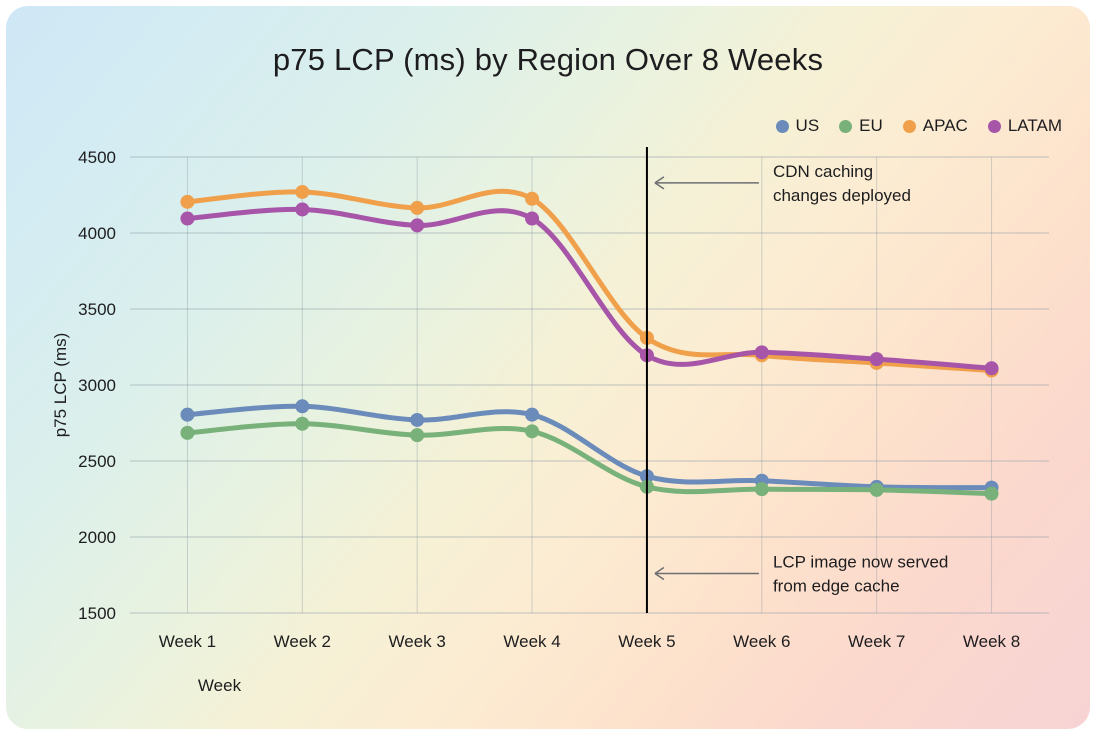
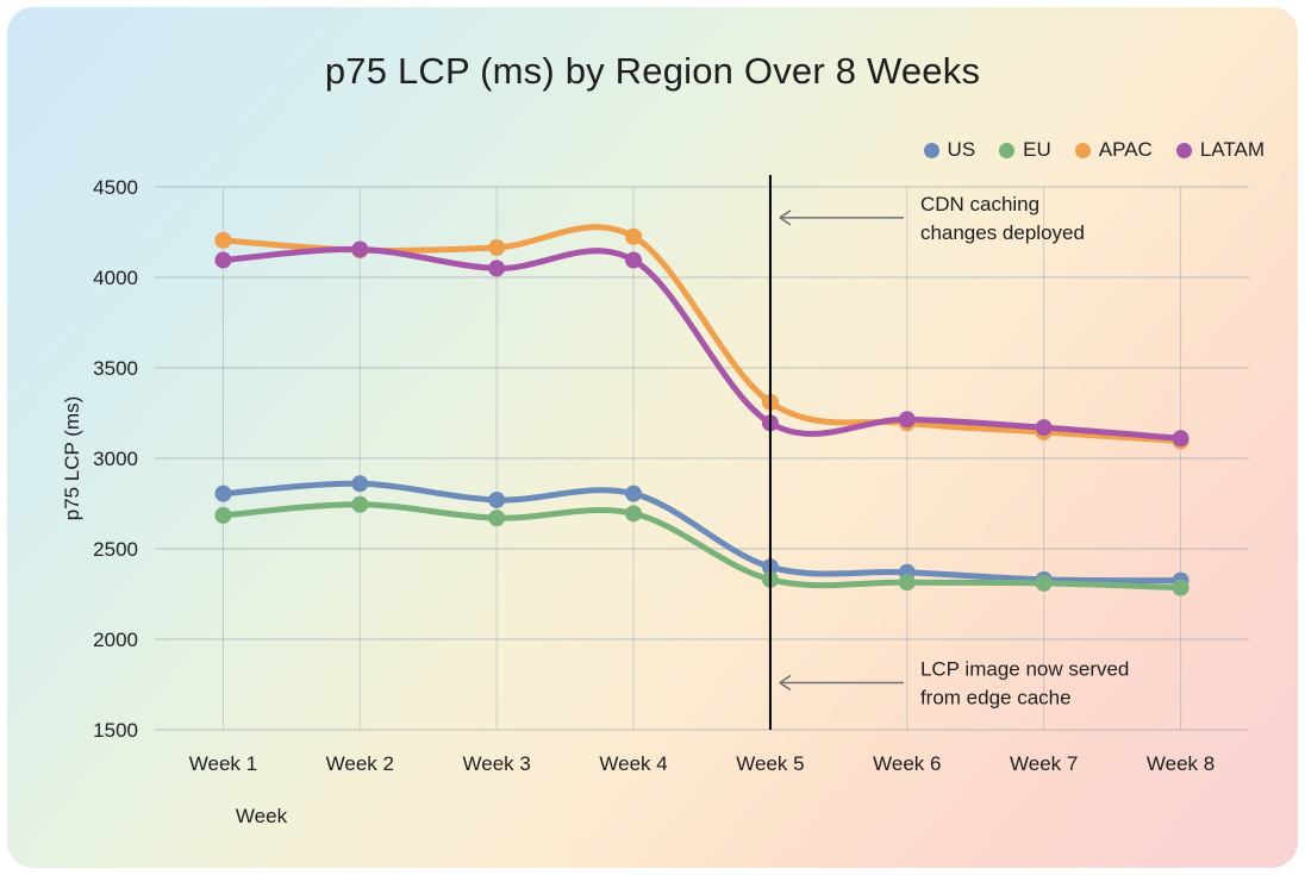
APAC/Week 2: 4270 -> 4150
